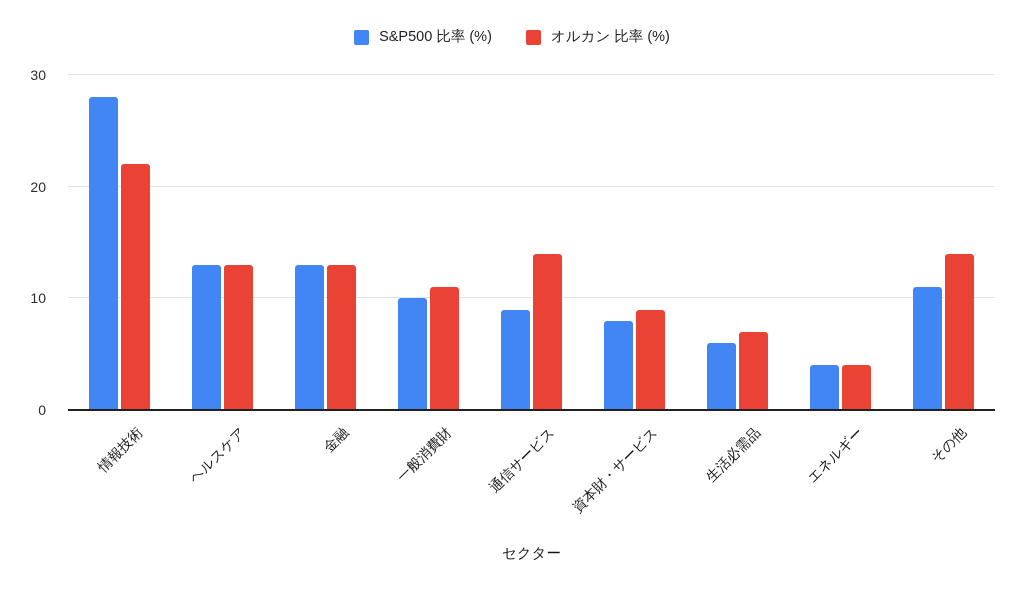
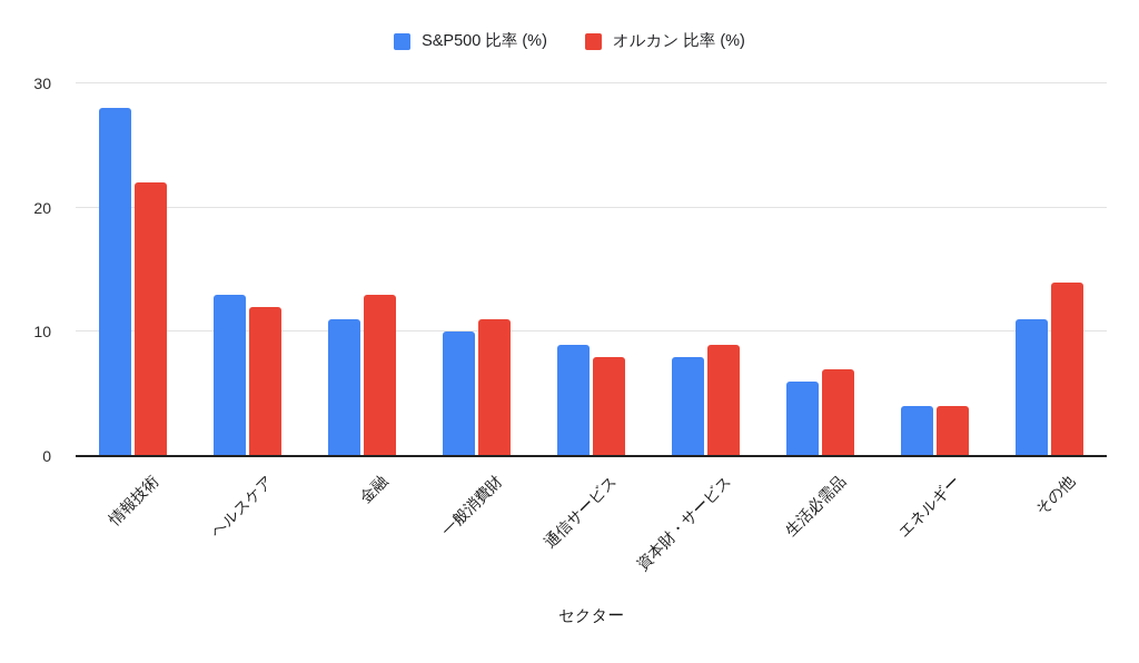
オルカン 比率 (%)/ヘルスケア: 13 -> 12
S&P500 比率 (%)/金融: 13 -> 11
オルカン 比率 (%)/通信サービス: 14 -> 8
